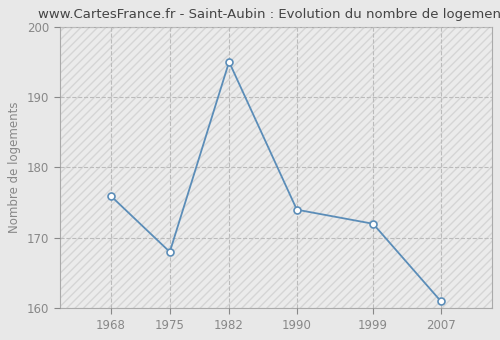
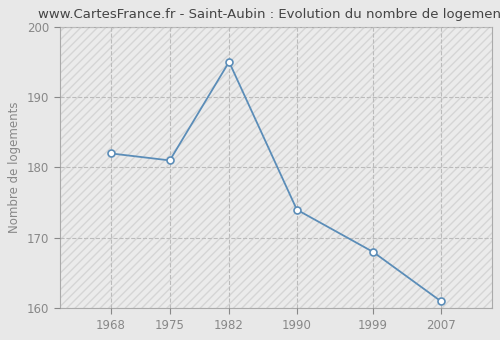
1968: 176 -> 182
1975: 168 -> 181
1999: 172 -> 168
